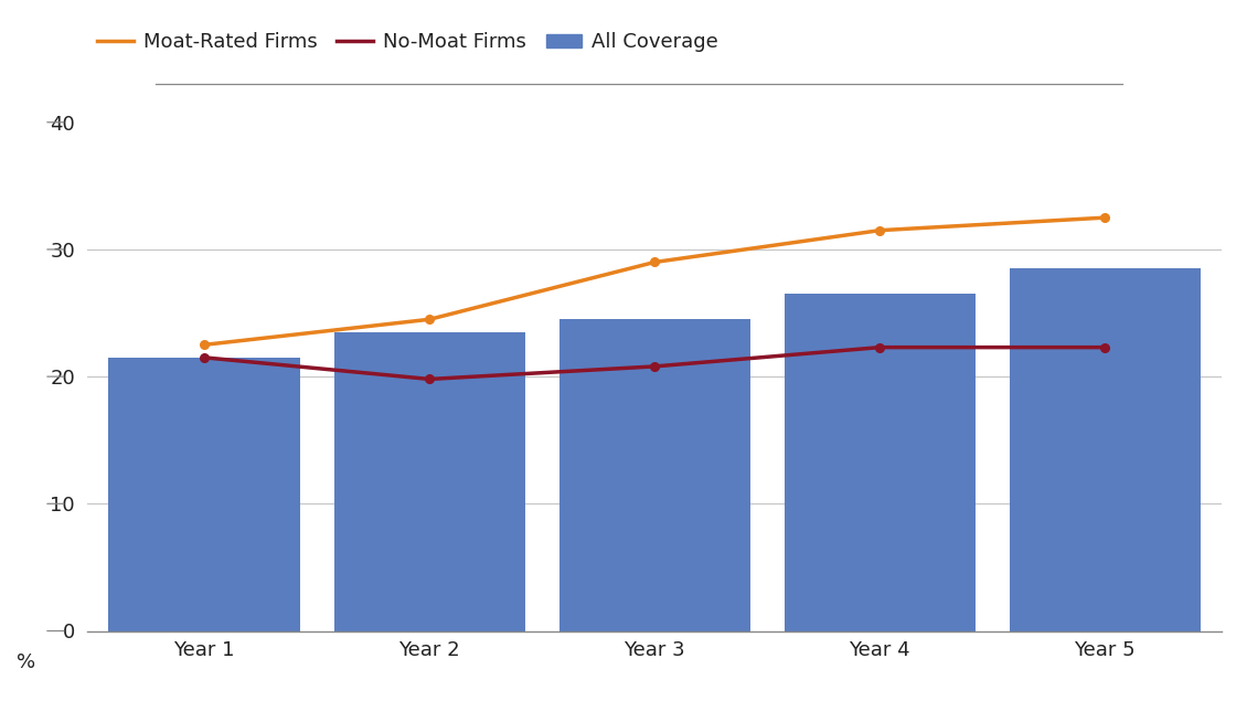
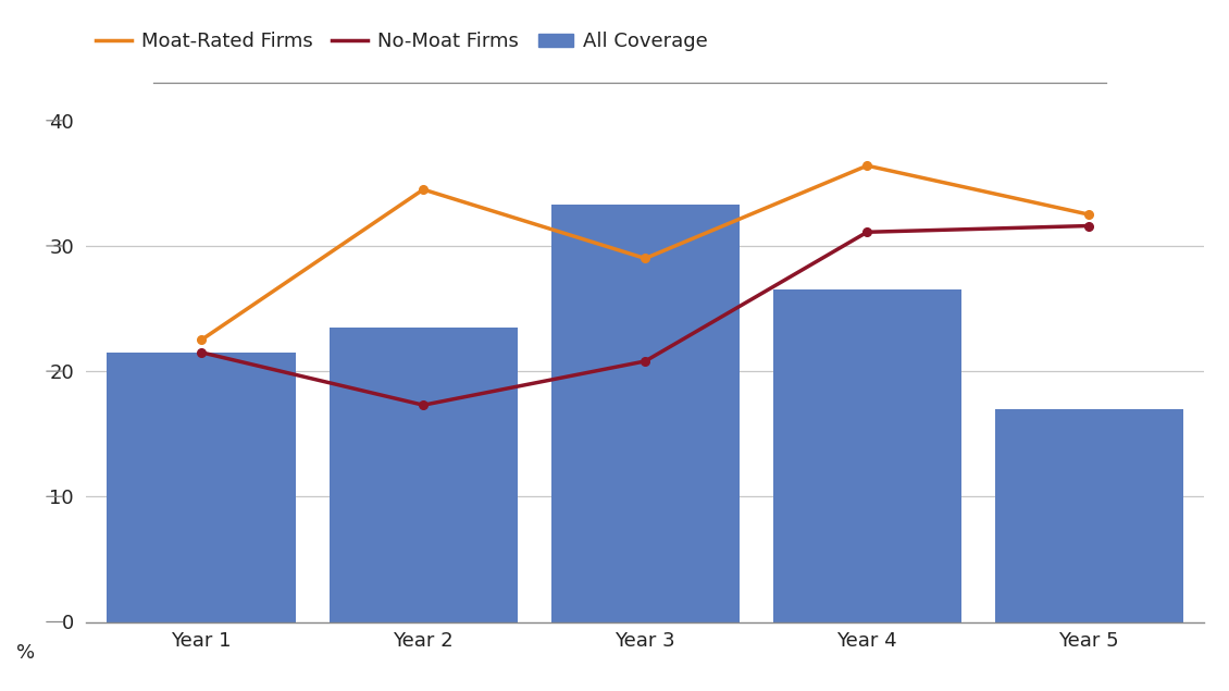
Moat-Rated Firms/Year 2: 24.5 -> 34.5
No-Moat Firms/Year 2: 19.8 -> 17.3
All Coverage/Year 3: 24.5 -> 33.3
Moat-Rated Firms/Year 4: 31.5 -> 36.4
No-Moat Firms/Year 4: 22.3 -> 31.1
All Coverage/Year 5: 28.5 -> 17.0
No-Moat Firms/Year 5: 22.3 -> 31.6
